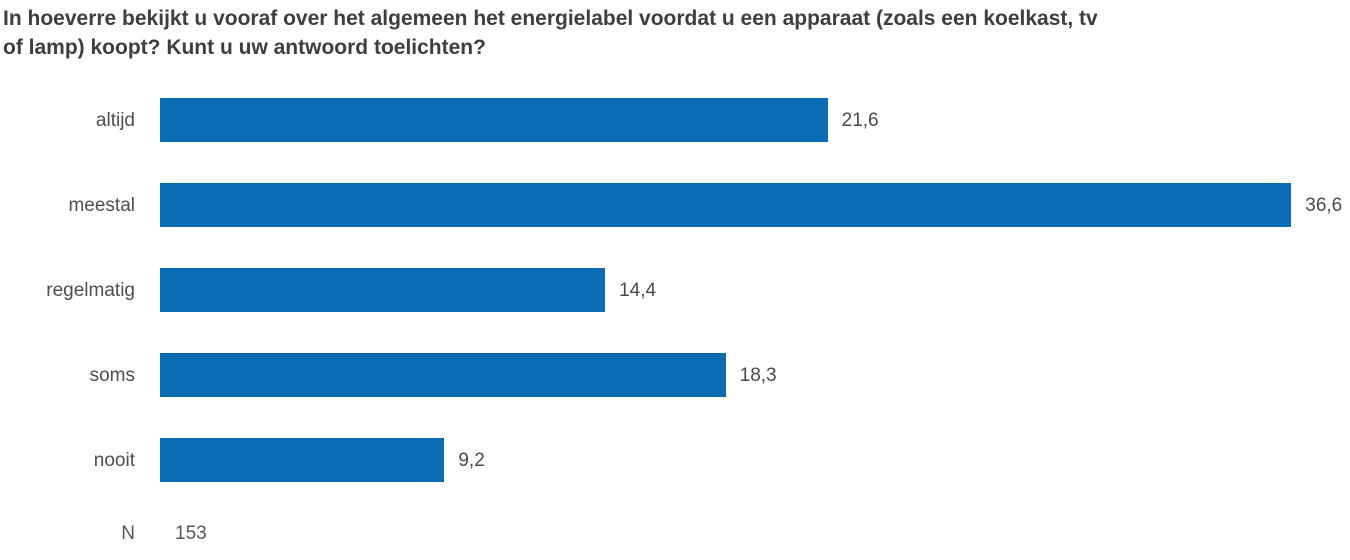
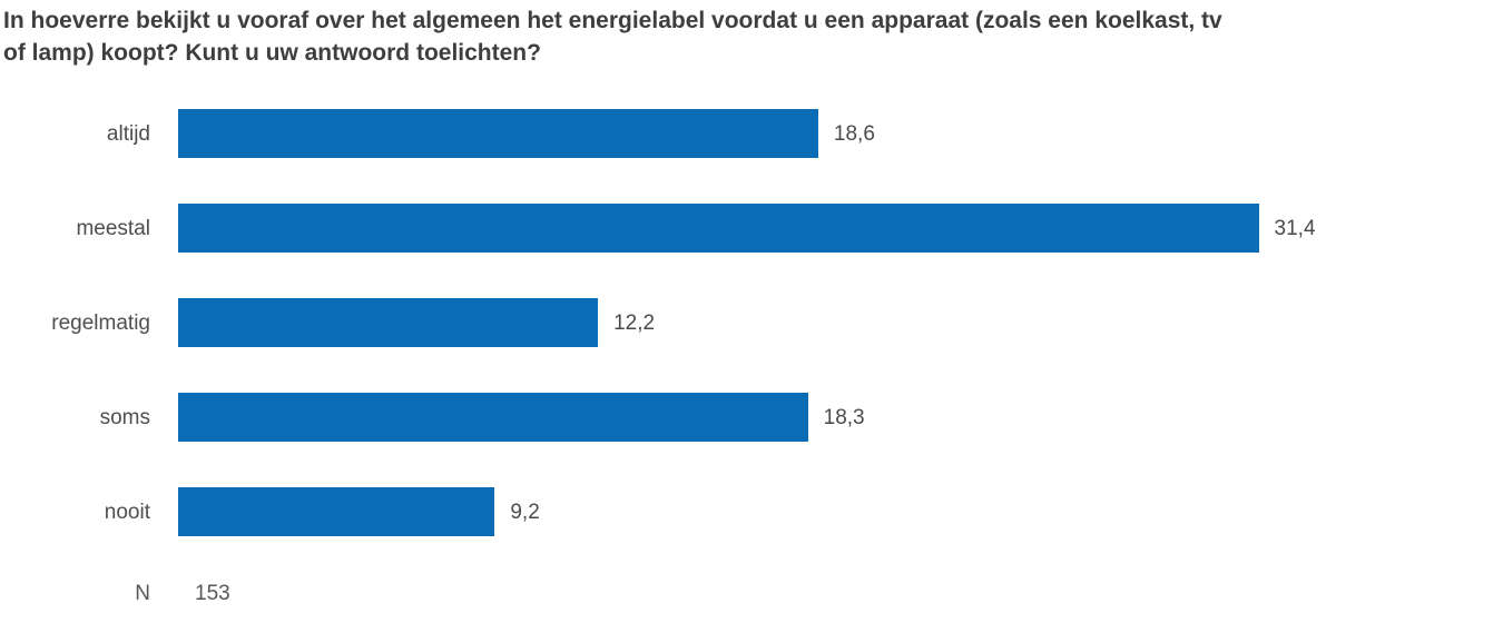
altijd: 21,6 -> 18,6
meestal: 36,6 -> 31,4
regelmatig: 14,4 -> 12,2
